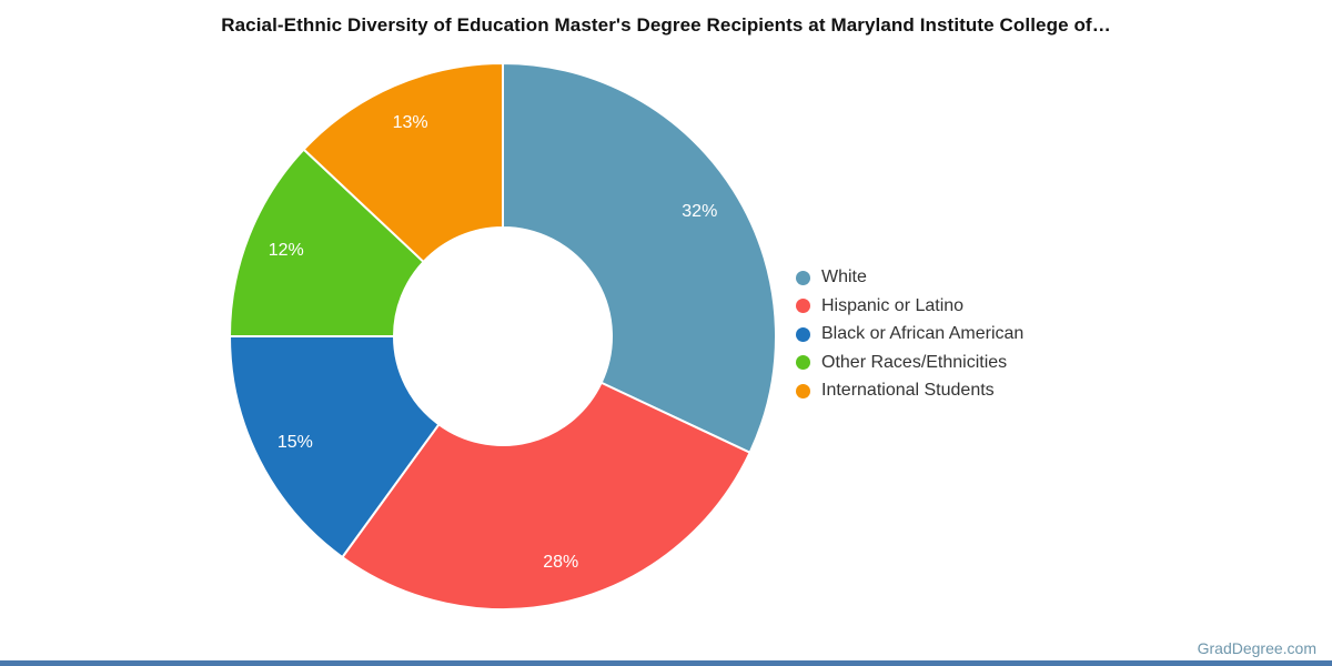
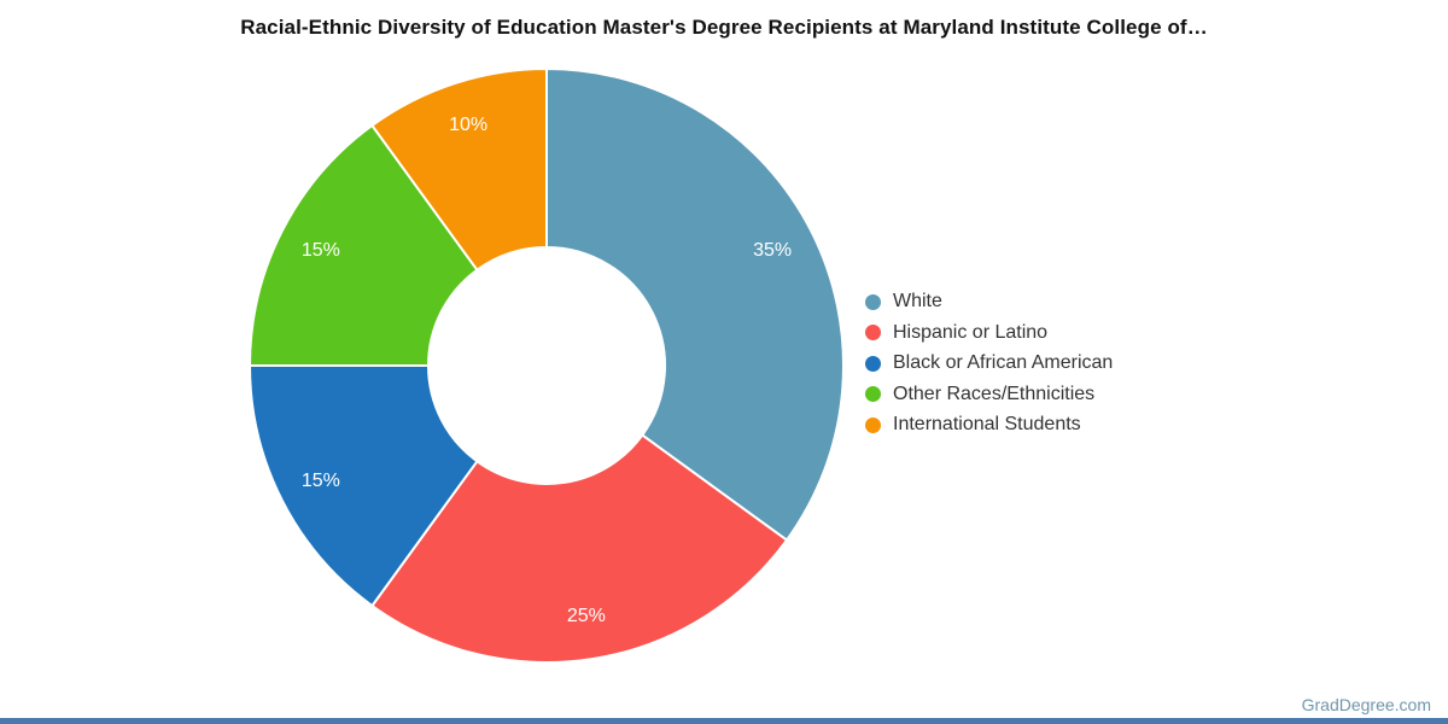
White: 32% -> 35%
Hispanic or Latino: 28% -> 25%
Other Races/Ethnicities: 12% -> 15%
International Students: 13% -> 10%
